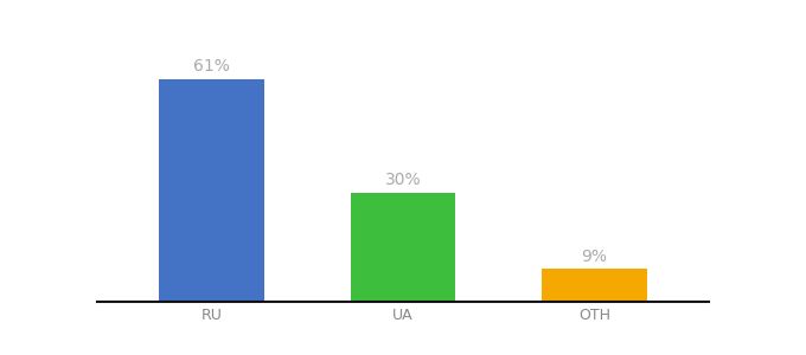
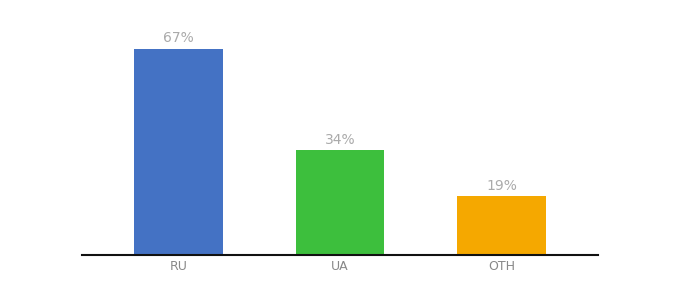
RU: 61% -> 67%
UA: 30% -> 34%
OTH: 9% -> 19%
